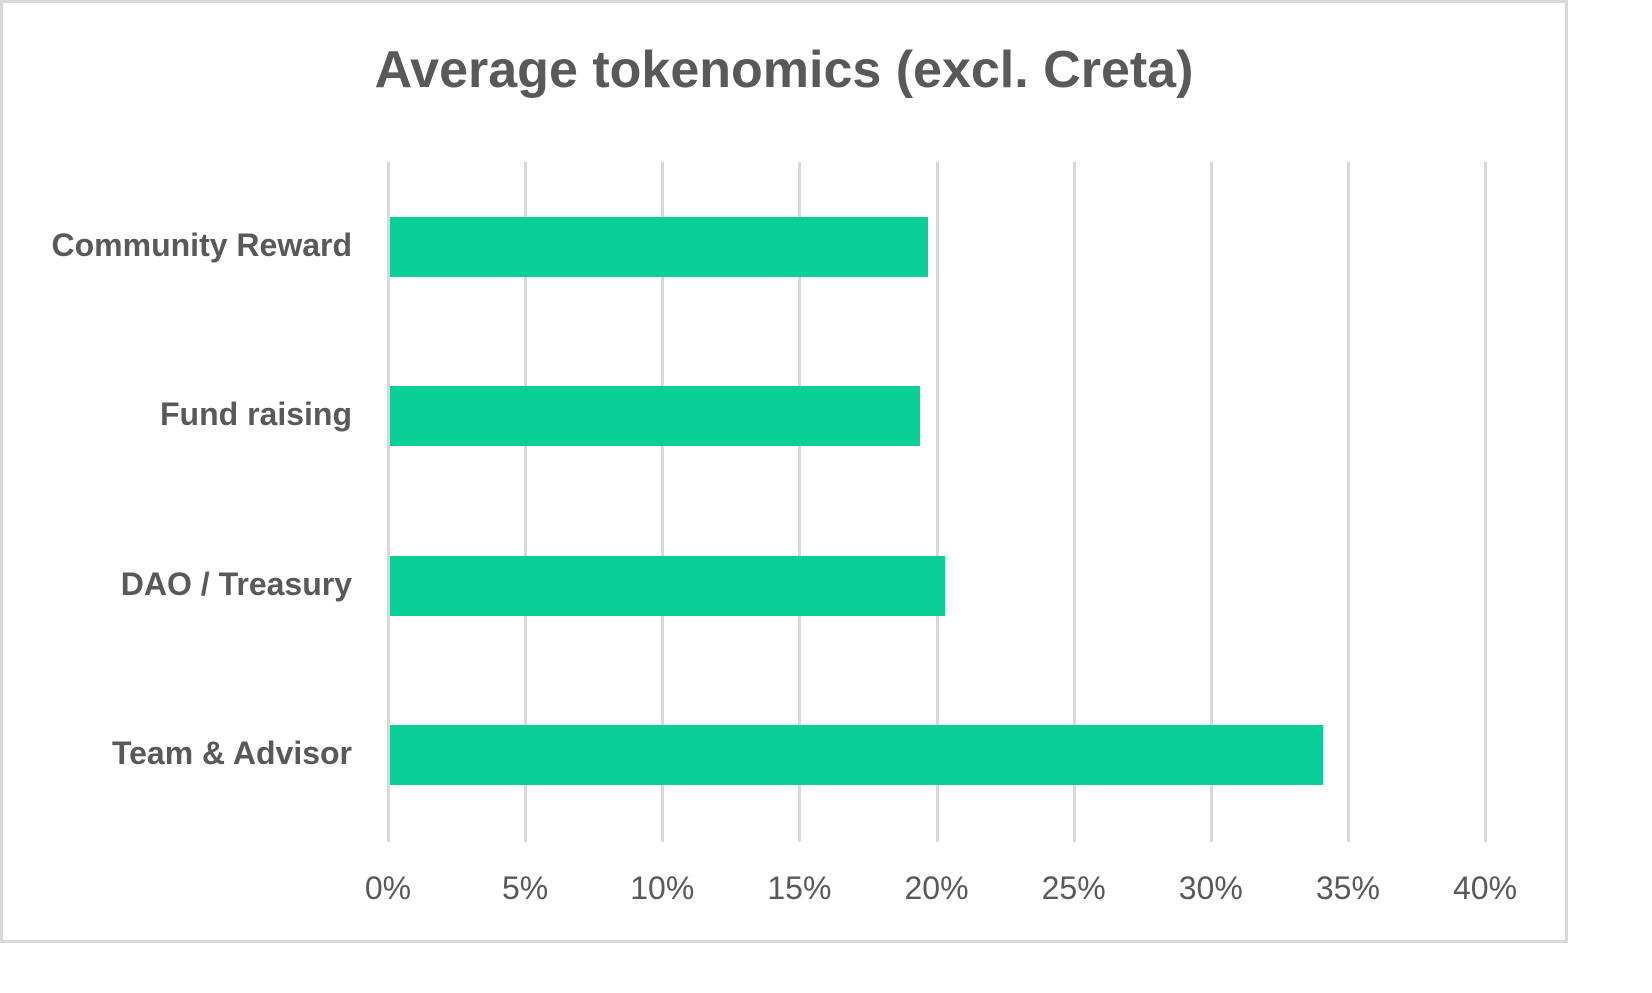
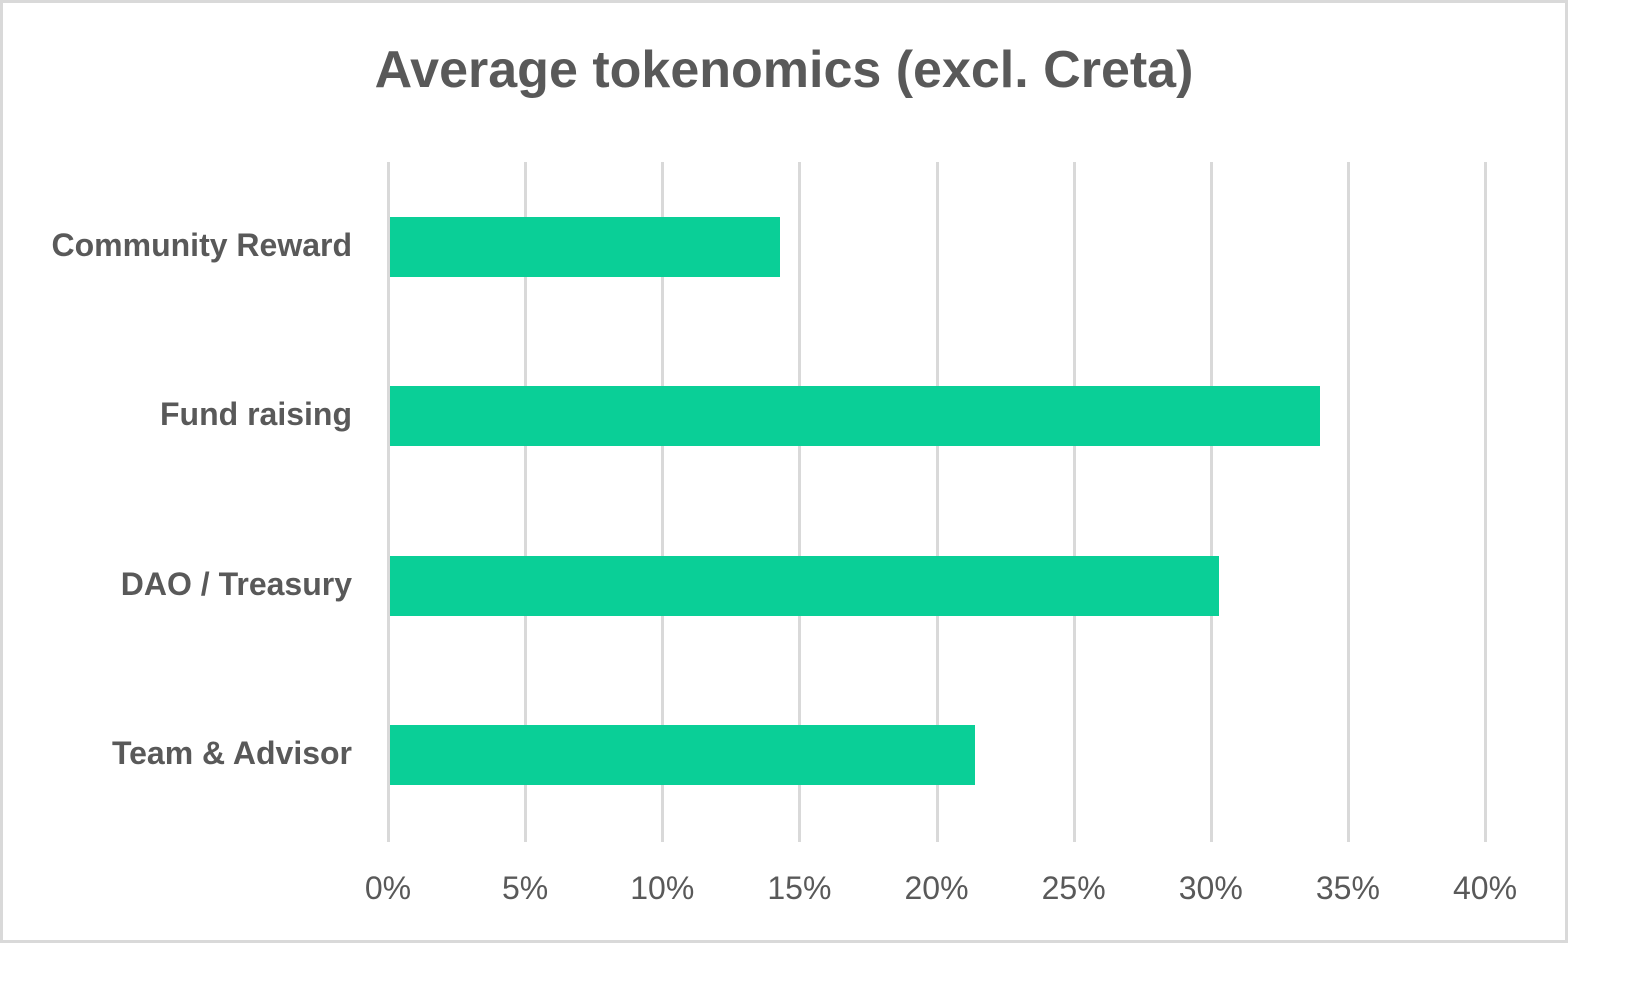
Community Reward: 19.7% -> 14.3%
Fund raising: 19.4% -> 34.0%
DAO / Treasury: 20.3% -> 30.3%
Team & Advisor: 34.1% -> 21.4%
